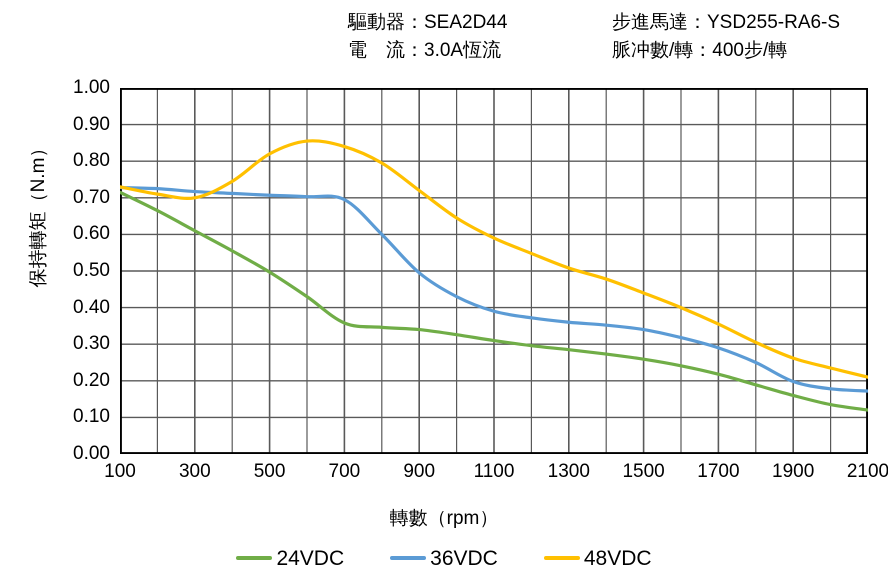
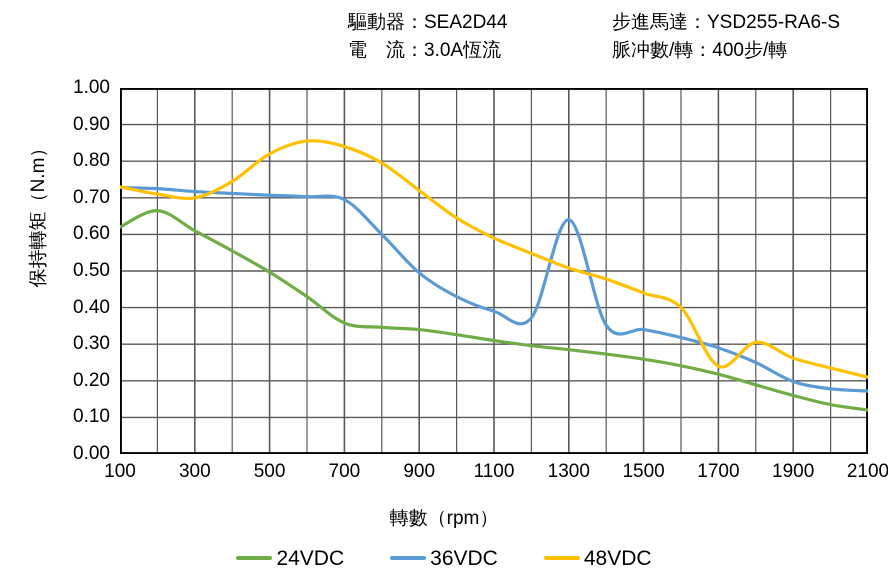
24VDC/100: 0.71 -> 0.62
36VDC/1300: 0.36 -> 0.64
48VDC/1700: 0.35 -> 0.24
